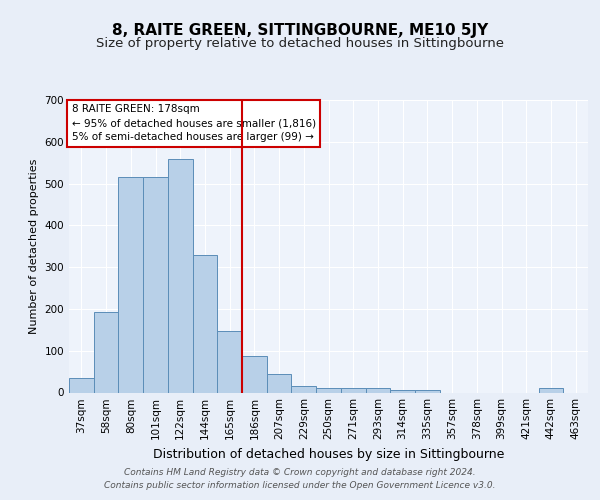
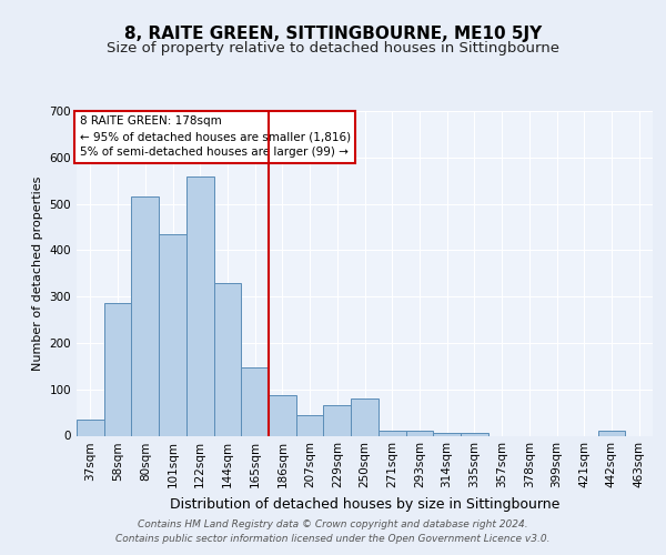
58sqm: 192 -> 285
101sqm: 515 -> 435
229sqm: 15 -> 65
250sqm: 10 -> 80
